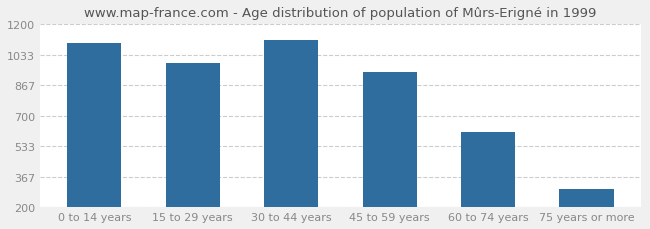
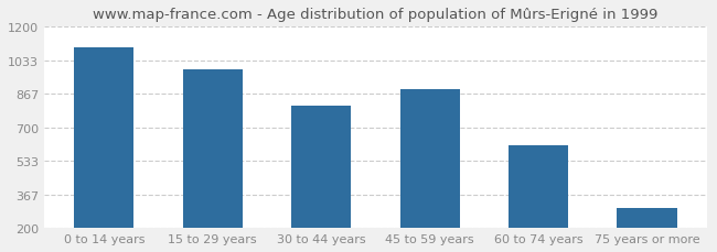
30 to 44 years: 1110 -> 810
45 to 59 years: 940 -> 890
